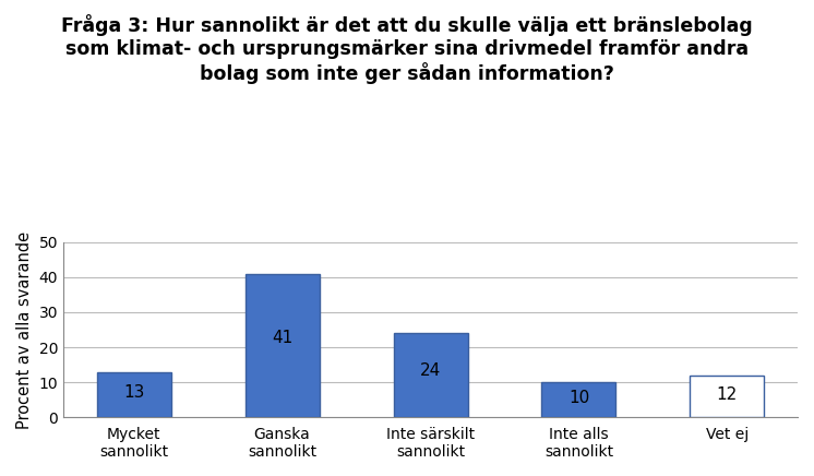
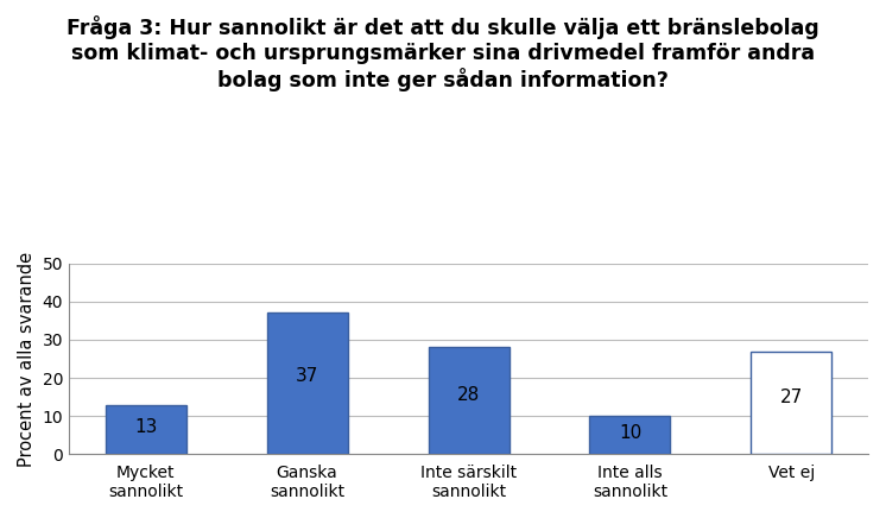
Ganska sannolikt: 41 -> 37
Inte särskilt sannolikt: 24 -> 28
Vet ej: 12 -> 27
